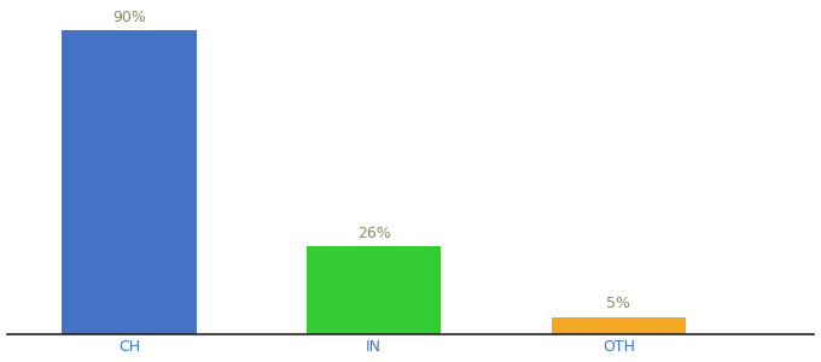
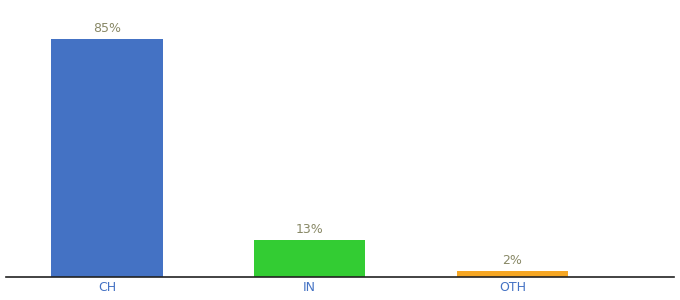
CH: 90% -> 85%
IN: 26% -> 13%
OTH: 5% -> 2%
